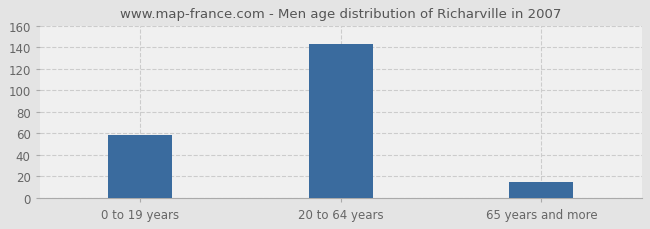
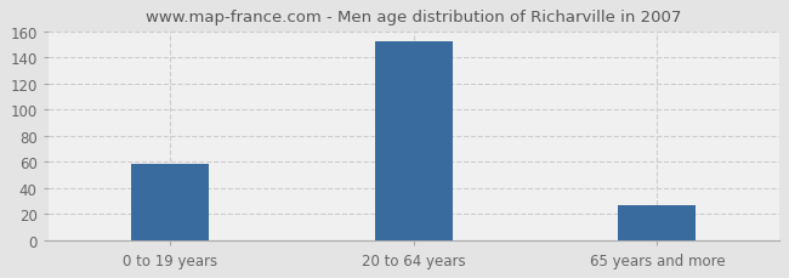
20 to 64 years: 143 -> 152
65 years and more: 15 -> 27
